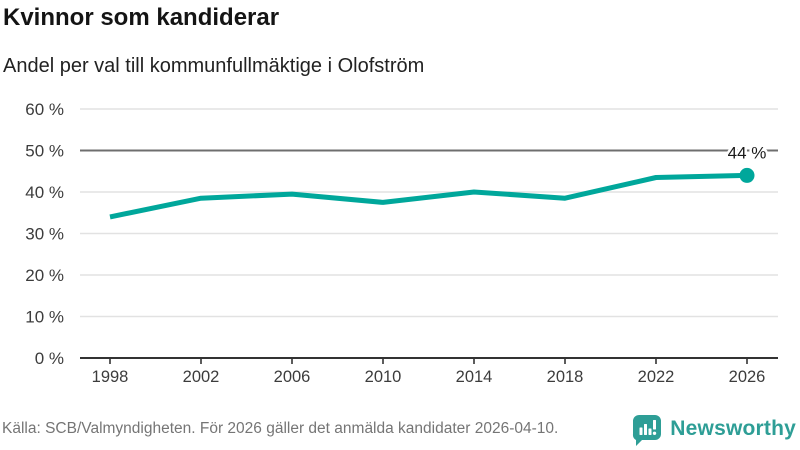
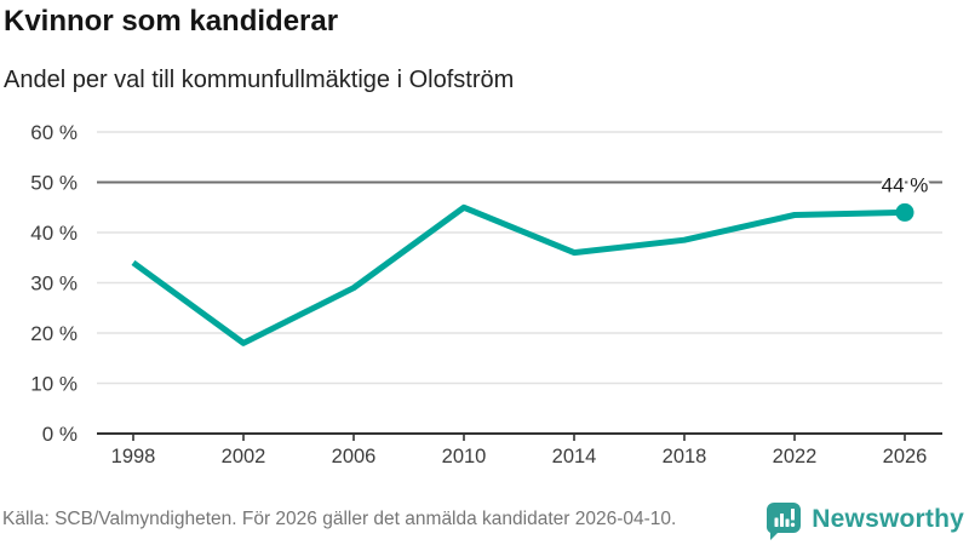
2002: 38% -> 18%
2006: 40% -> 29%
2010: 38% -> 45%
2014: 40% -> 36%
